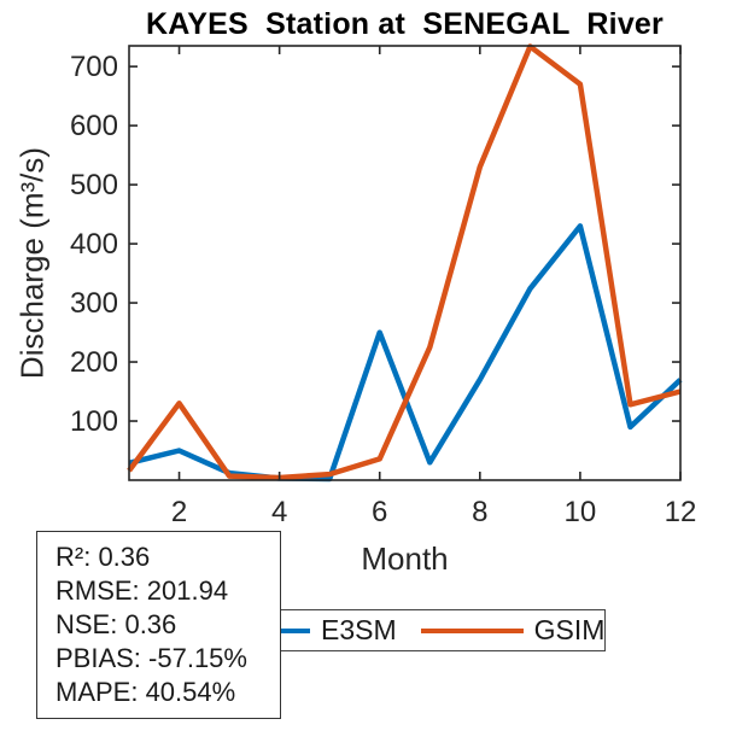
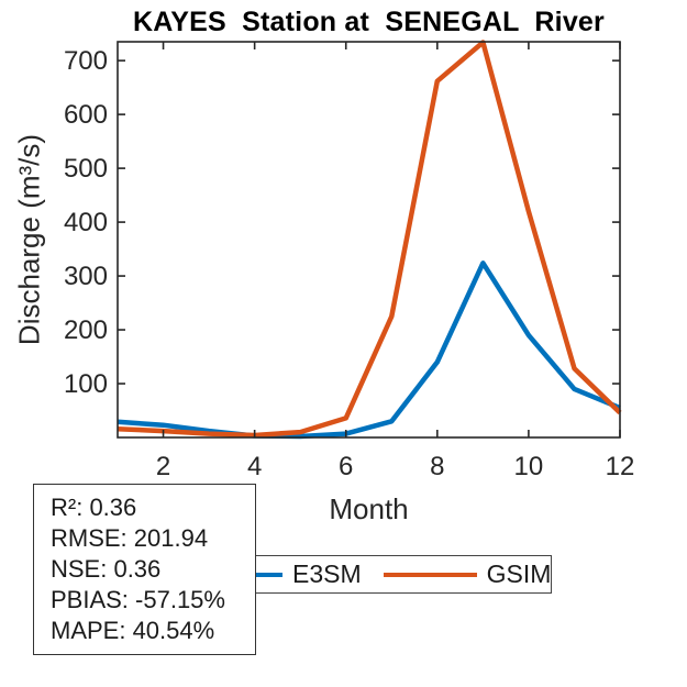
E3SM/2: 50 -> 20
GSIM/2: 130 -> 10
E3SM/6: 250 -> 10
E3SM/8: 170 -> 140
GSIM/8: 530 -> 660
E3SM/10: 430 -> 190
GSIM/10: 670 -> 420
E3SM/12: 170 -> 60
GSIM/12: 150 -> 50
